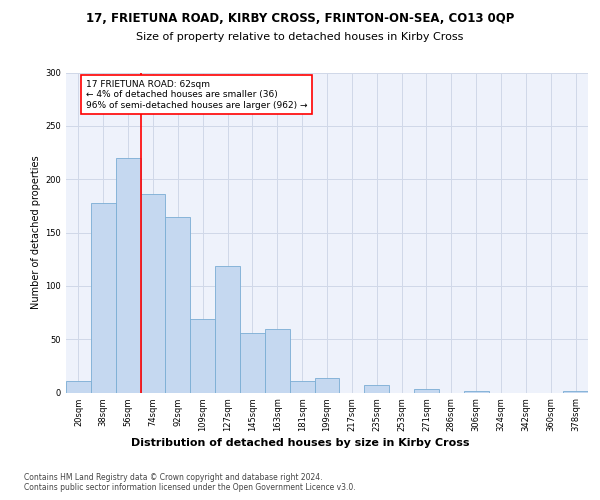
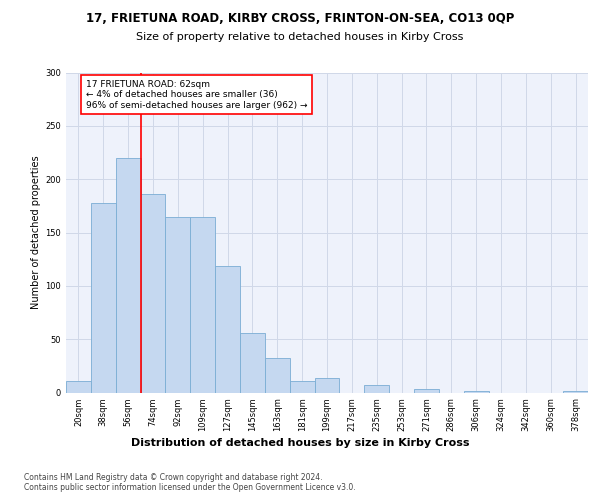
109sqm: 69 -> 165
163sqm: 60 -> 32
